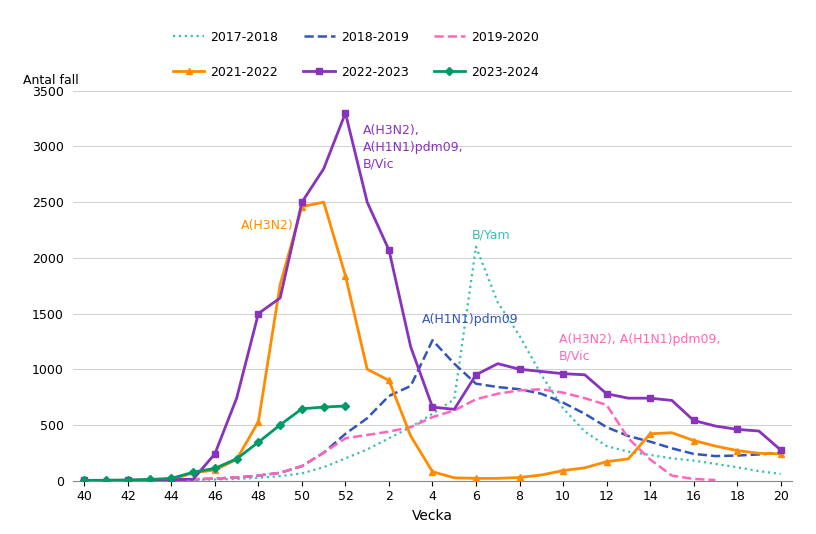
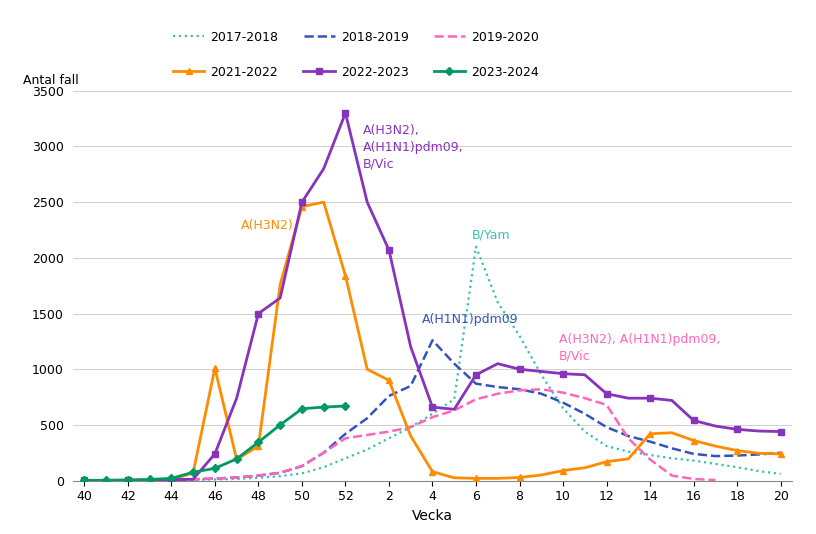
2021-2022/46: 100 -> 1010
2021-2022/48: 530 -> 310
2022-2023/20: 280 -> 440
